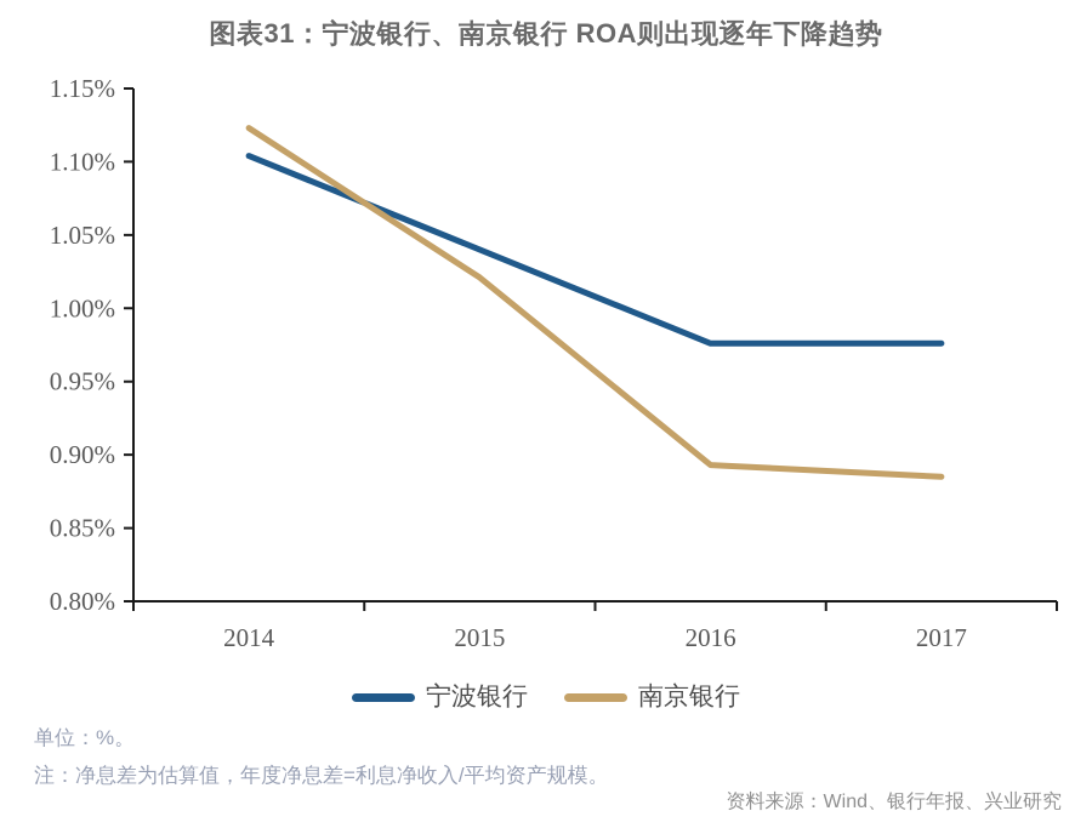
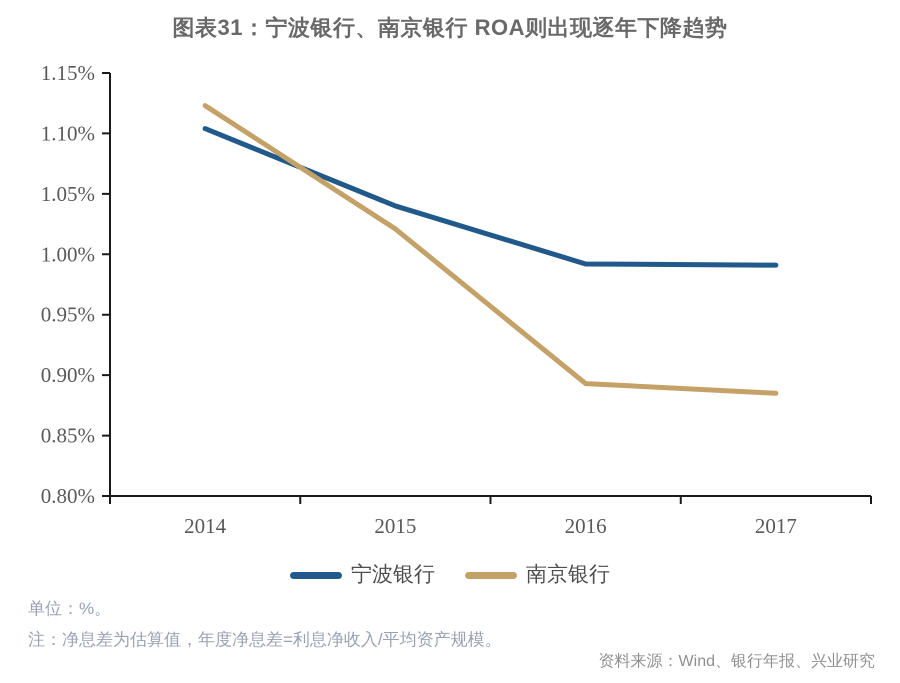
宁波银行/2016: 0.976% -> 0.992%
宁波银行/2017: 0.976% -> 0.991%
